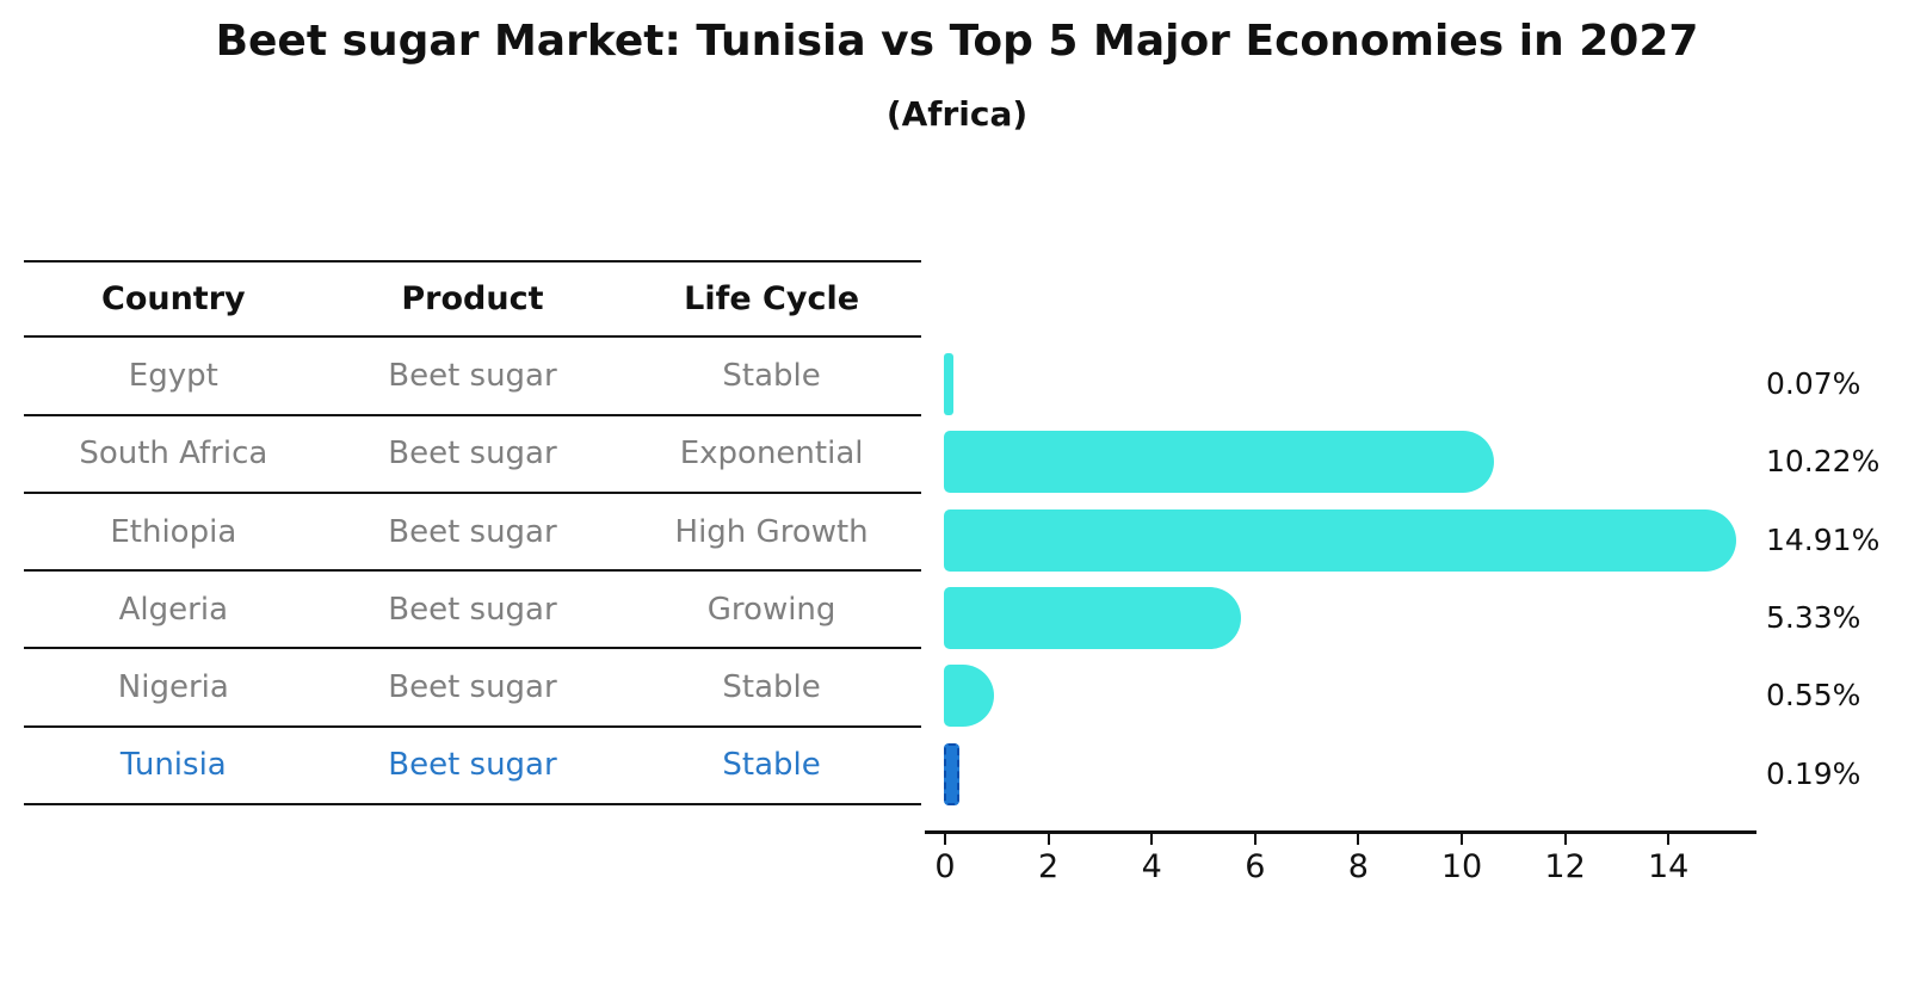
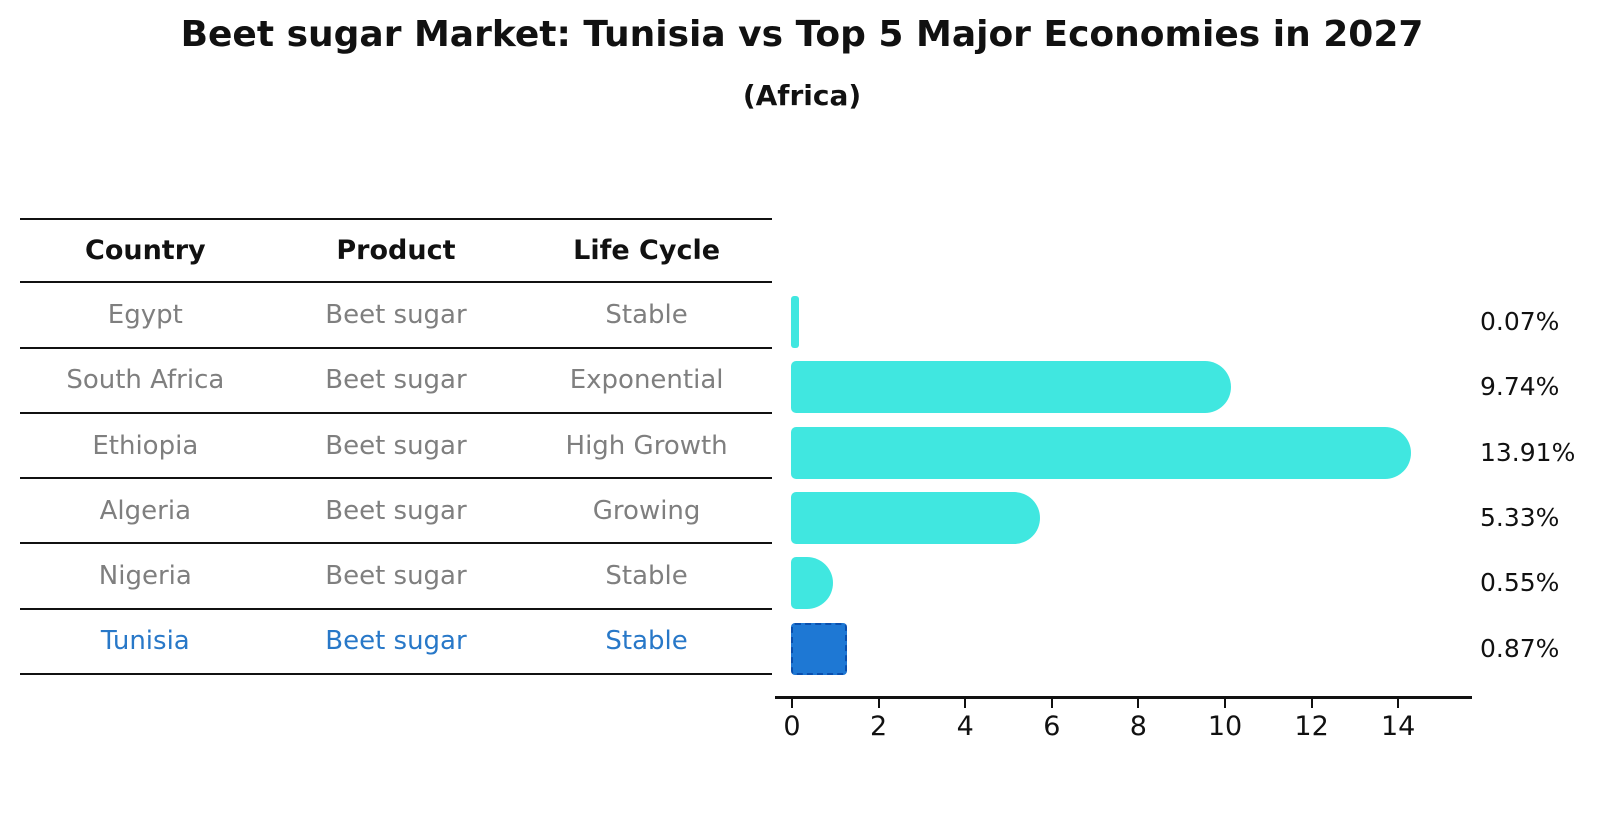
South Africa: 10.22% -> 9.74%
Ethiopia: 14.91% -> 13.91%
Tunisia: 0.19% -> 0.87%
